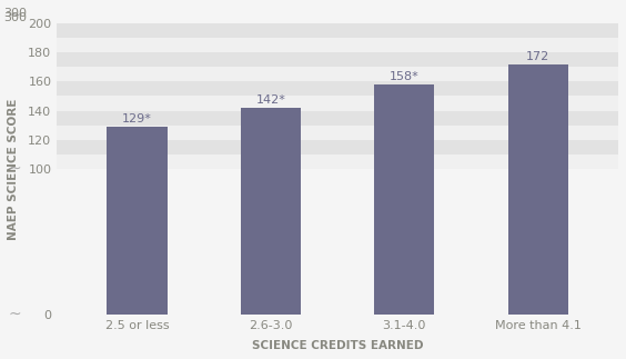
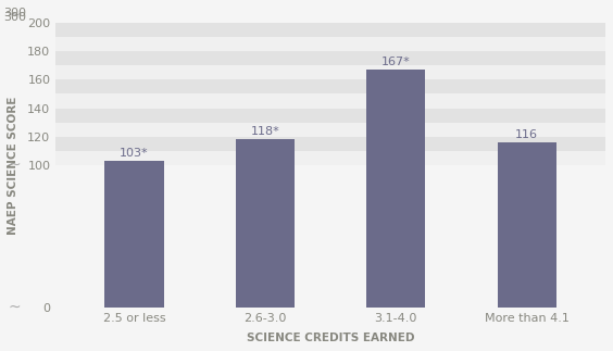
2.5 or less: 129* -> 103*
2.6-3.0: 142* -> 118*
3.1-4.0: 158* -> 167*
More than 4.1: 172 -> 116
